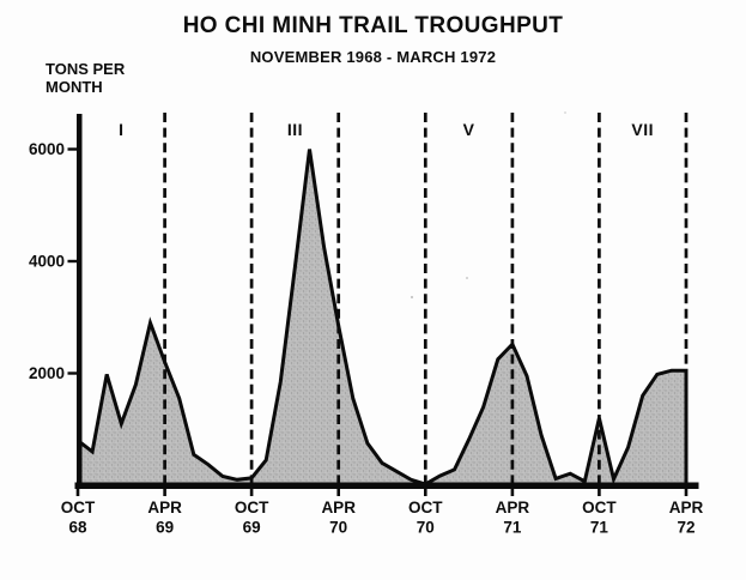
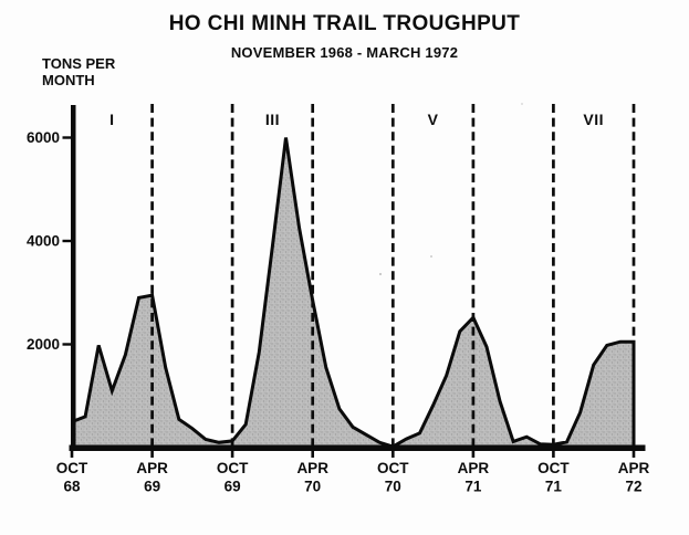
OCT 68: 800 -> 500
APR 69: 2200 -> 3000
OCT 71: 1200 -> 100
